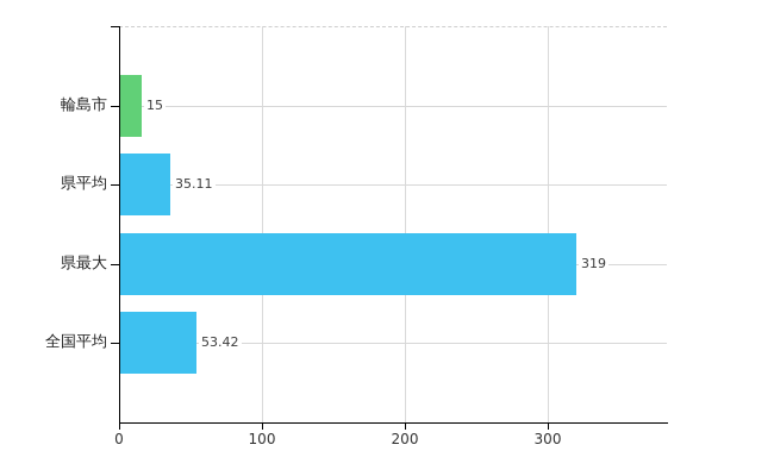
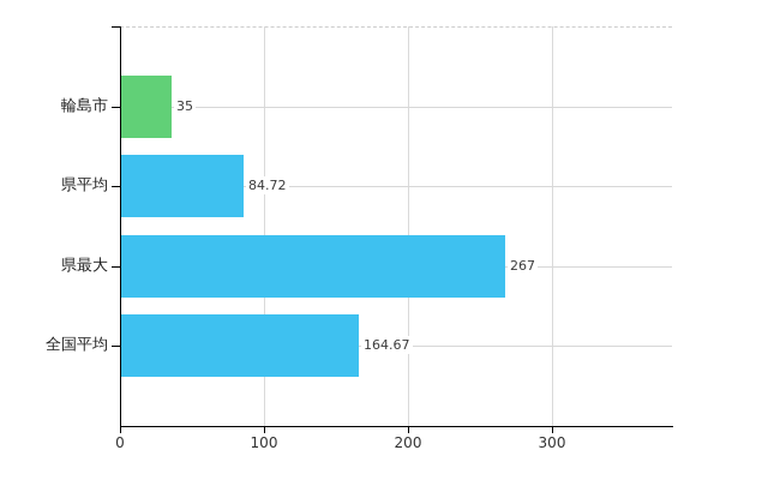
輪島市: 15 -> 35
県平均: 35.11 -> 84.72
県最大: 319 -> 267
全国平均: 53.42 -> 164.67
